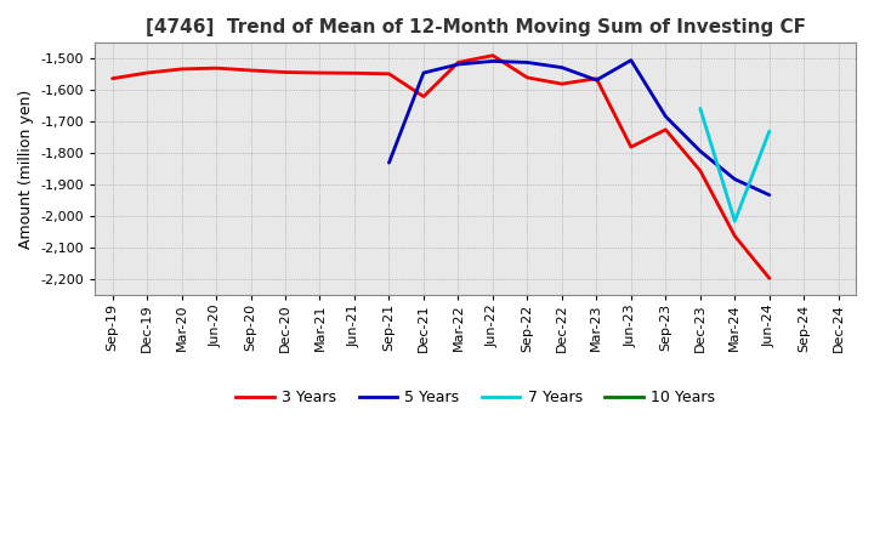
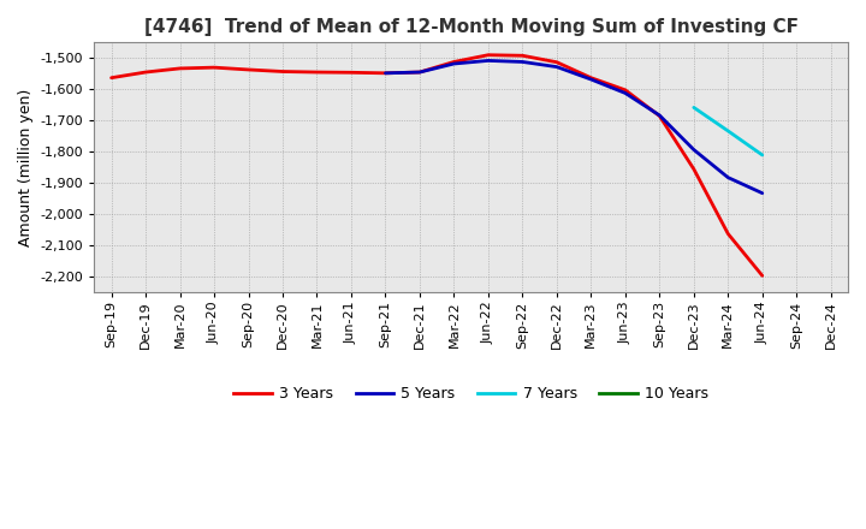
5 Years/Sep-21: -1,830 -> -1,548
3 Years/Dec-21: -1,620 -> -1,545
3 Years/Sep-22: -1,560 -> -1,492
3 Years/Dec-22: -1,580 -> -1,513
3 Years/Jun-23: -1,780 -> -1,602
5 Years/Jun-23: -1,505 -> -1,612
3 Years/Sep-23: -1,725 -> -1,685
7 Years/Mar-24: -2,015 -> -1,733
7 Years/Jun-24: -1,730 -> -1,810
